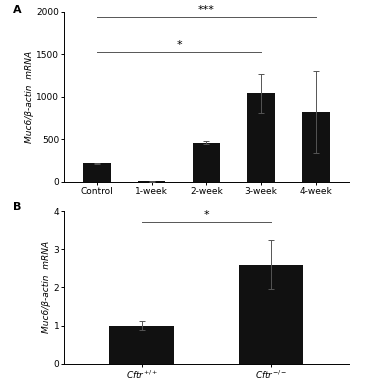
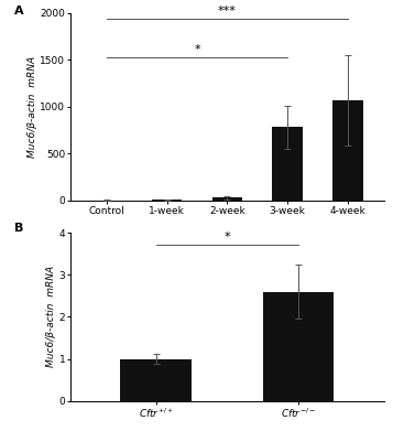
Control: 220 -> 0
2-week: 460 -> 30
3-week: 1040 -> 780
4-week: 820 -> 1070
